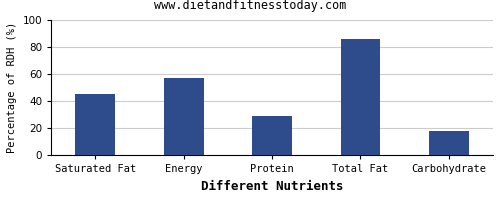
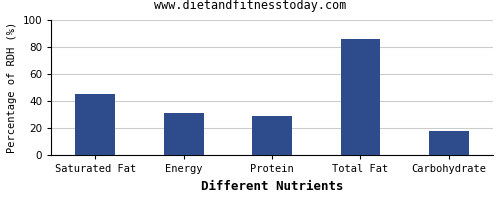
Energy: 57 -> 31
